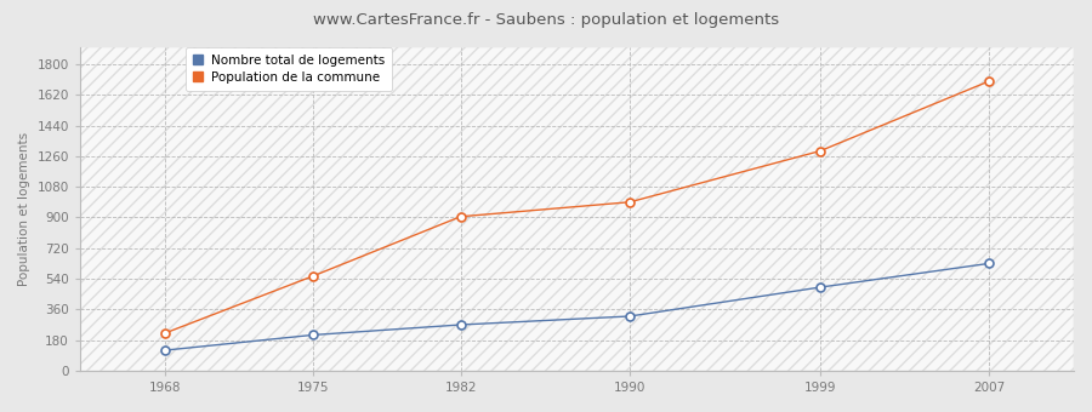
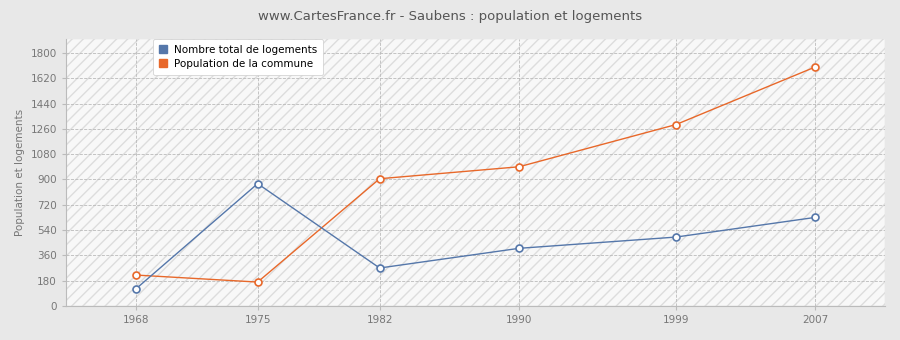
Nombre total de logements/1975: 210 -> 870
Population de la commune/1975: 560 -> 170
Nombre total de logements/1990: 320 -> 410
